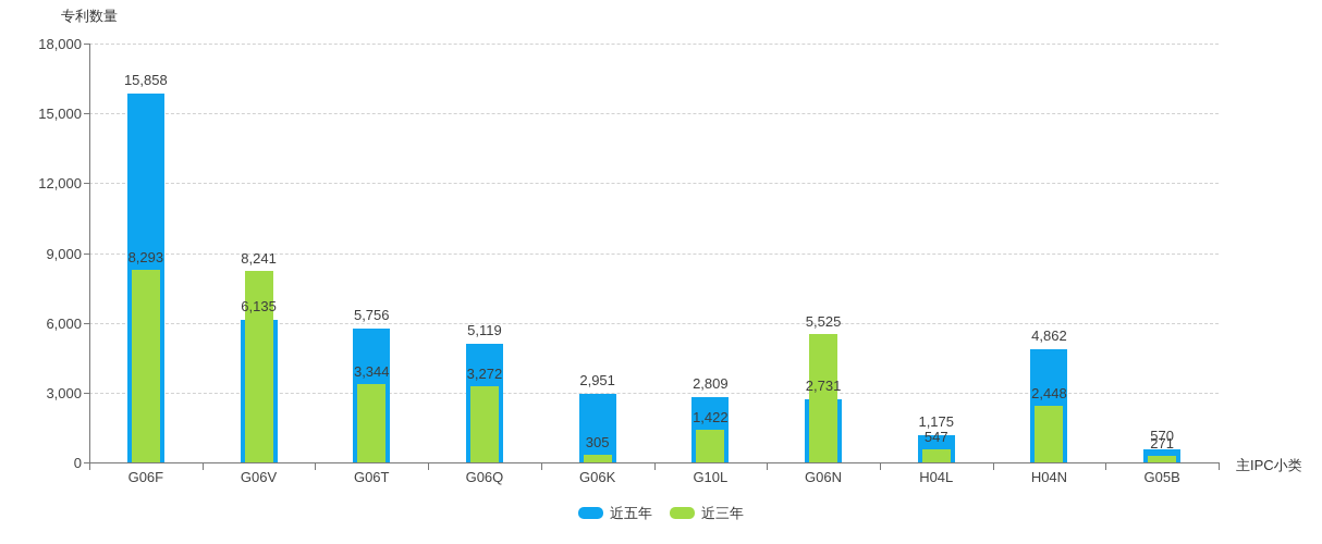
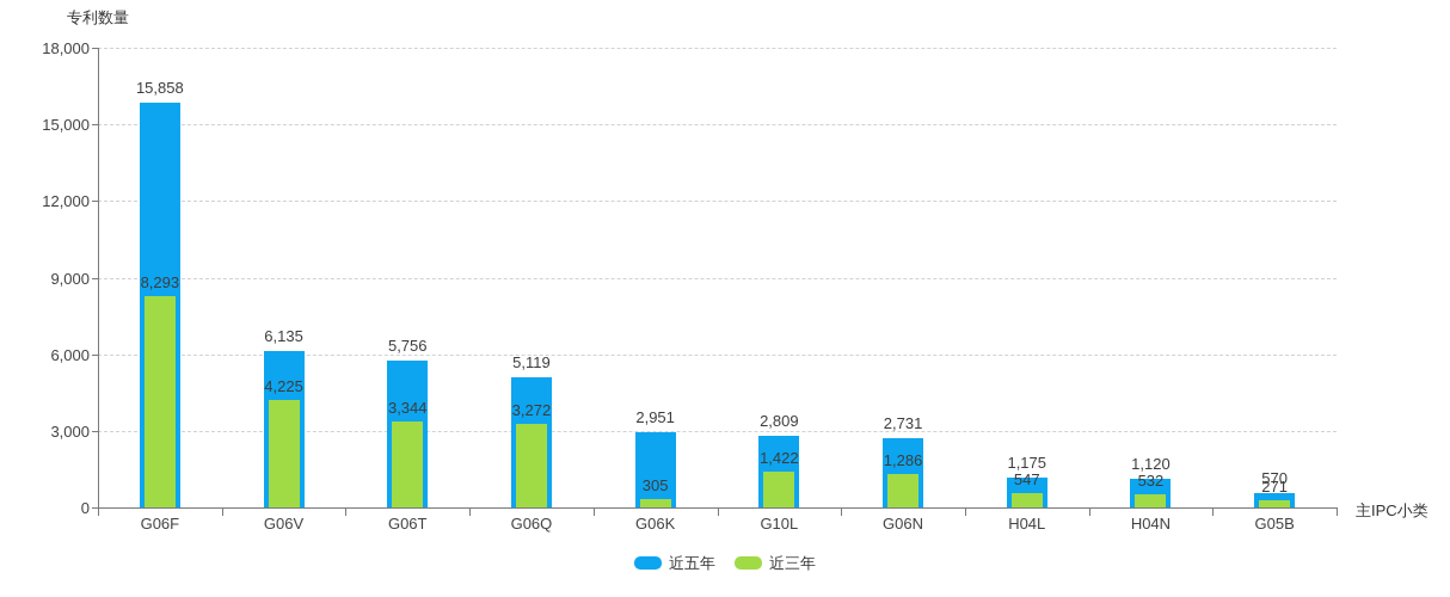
近三年/G06V: 8,241 -> 4,225
近三年/G06N: 5,525 -> 1,286
近五年/H04N: 4,862 -> 1,120
近三年/H04N: 2,448 -> 532
